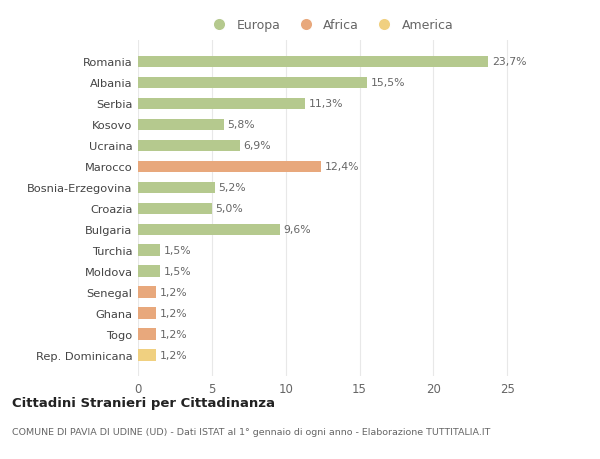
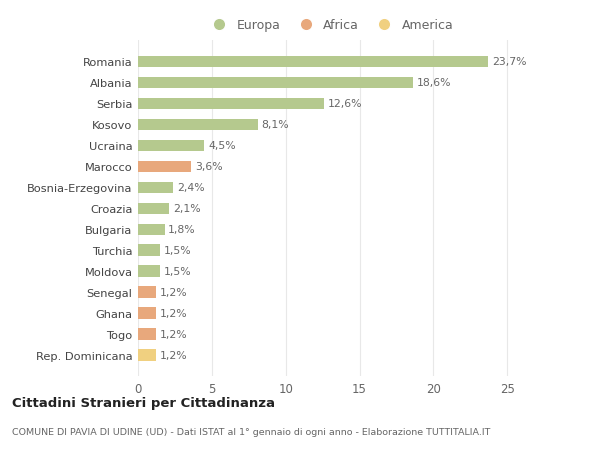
Albania: 15,5% -> 18,6%
Serbia: 11,3% -> 12,6%
Kosovo: 5,8% -> 8,1%
Ucraina: 6,9% -> 4,5%
Marocco: 12,4% -> 3,6%
Bosnia-Erzegovina: 5,2% -> 2,4%
Croazia: 5,0% -> 2,1%
Bulgaria: 9,6% -> 1,8%
